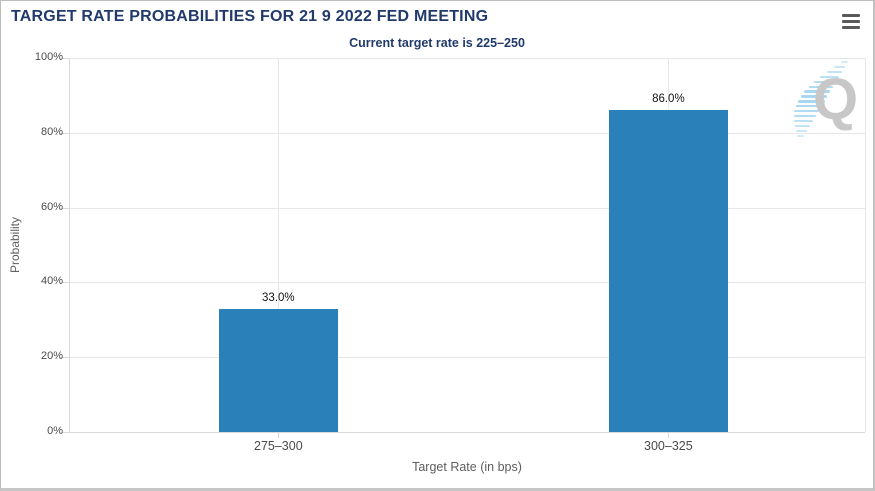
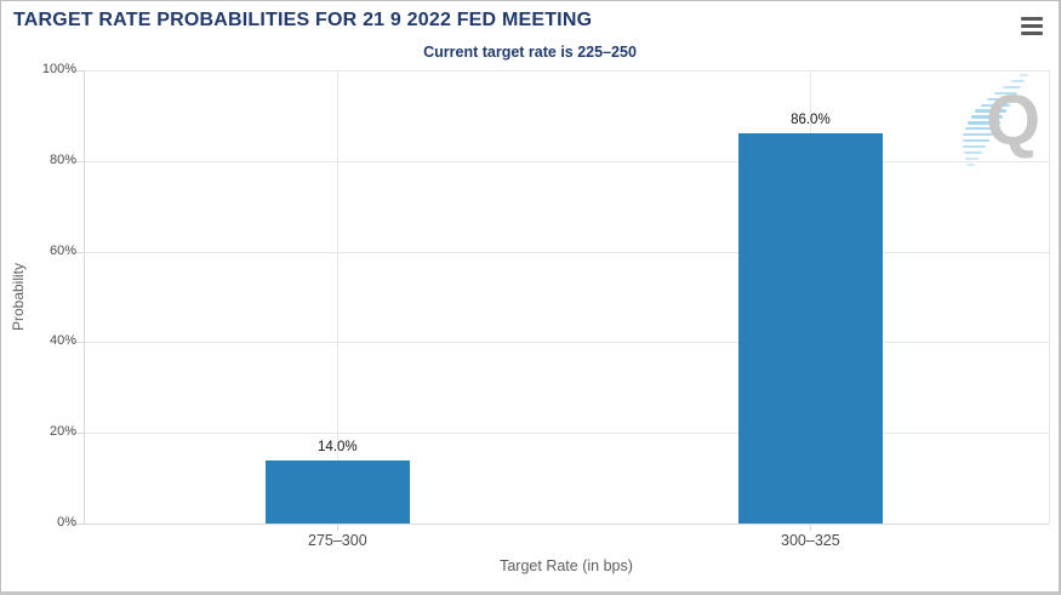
275–300: 33.0% -> 14.0%
